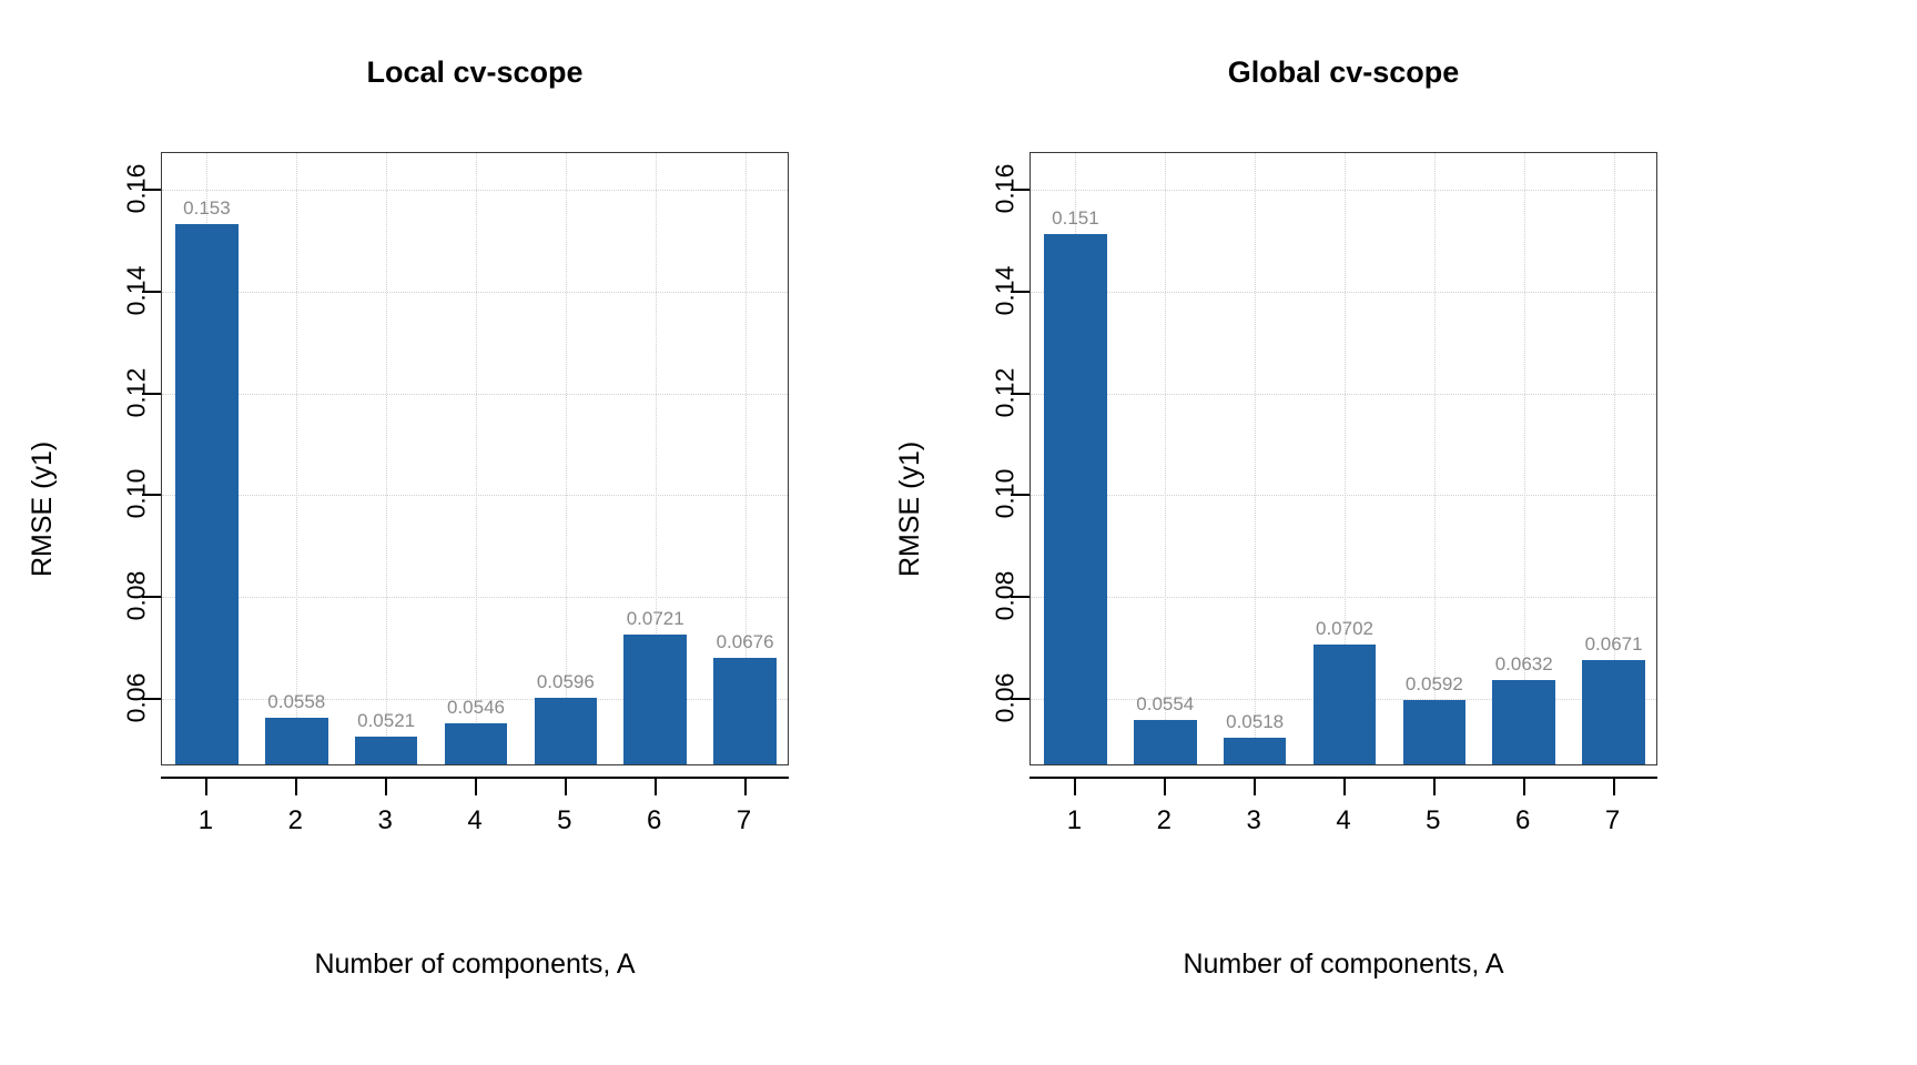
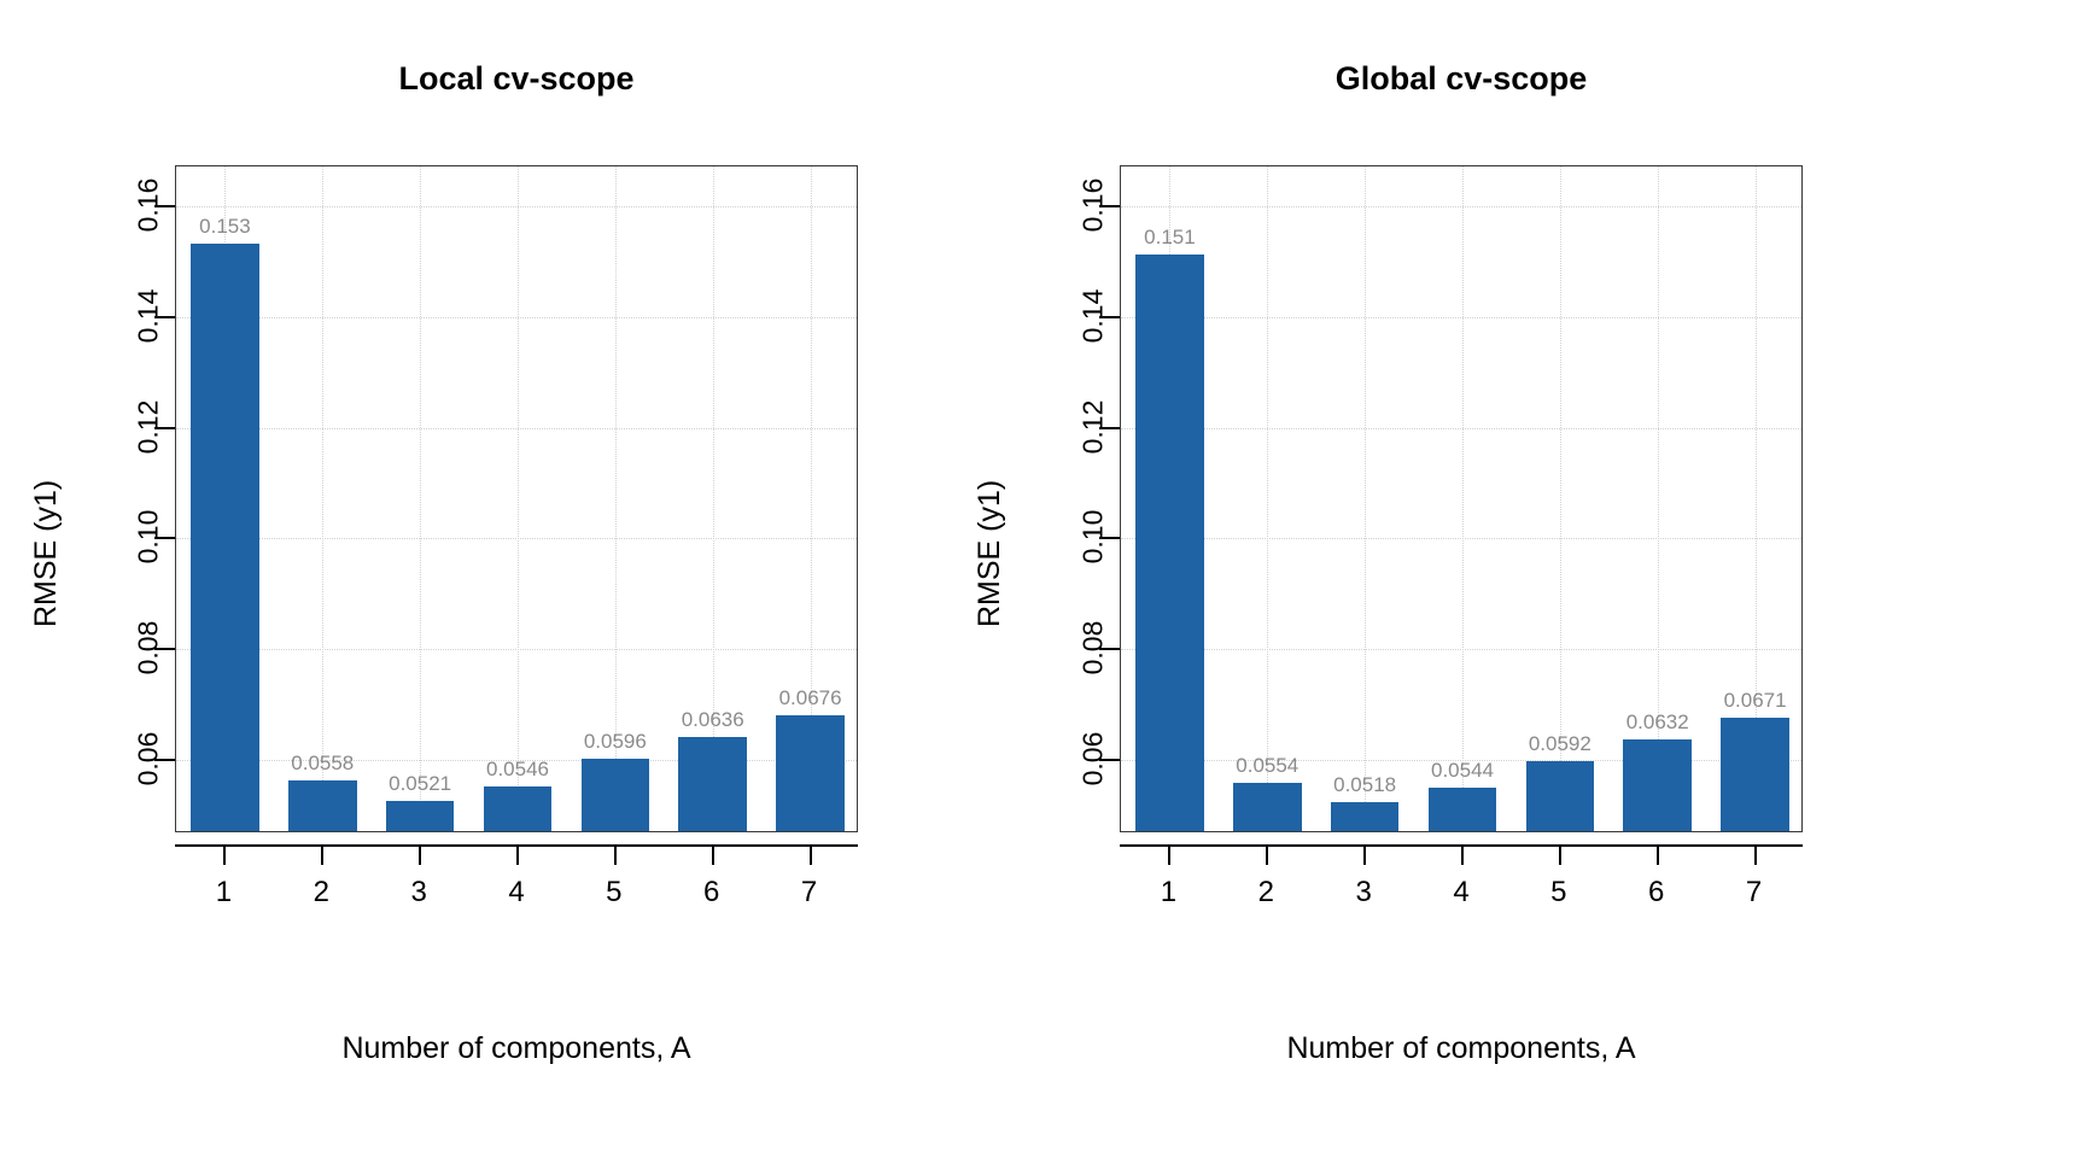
Local cv-scope/6: 0.0721 -> 0.0636
Global cv-scope/4: 0.0702 -> 0.0544
